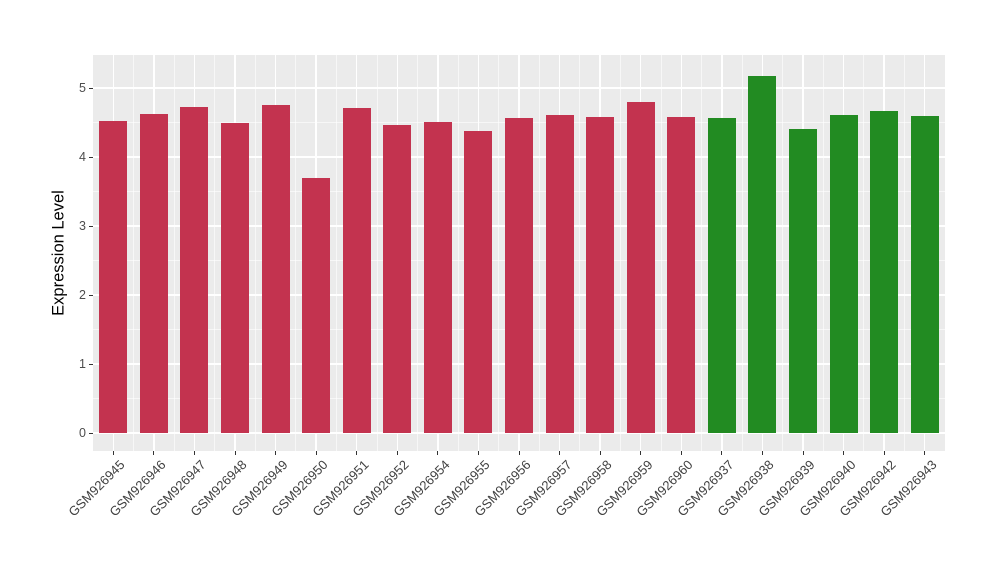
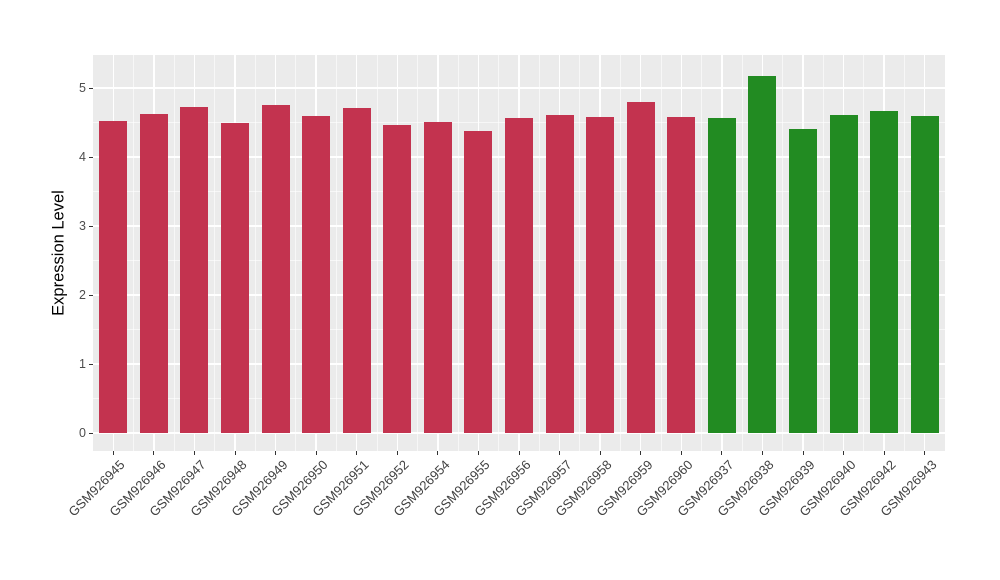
GSM926950: 3.7 -> 4.6
